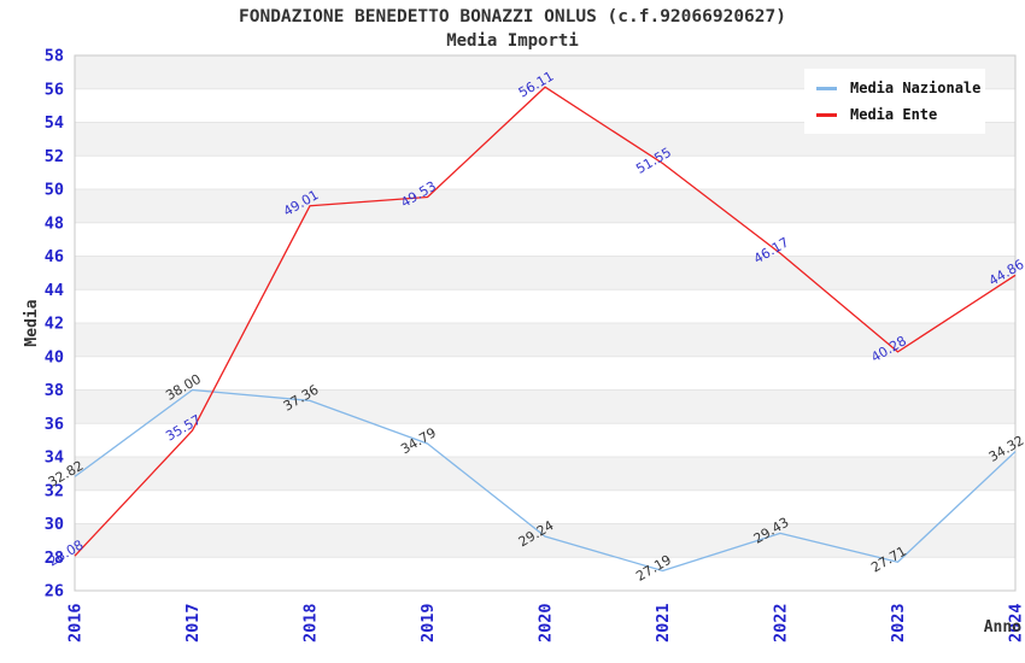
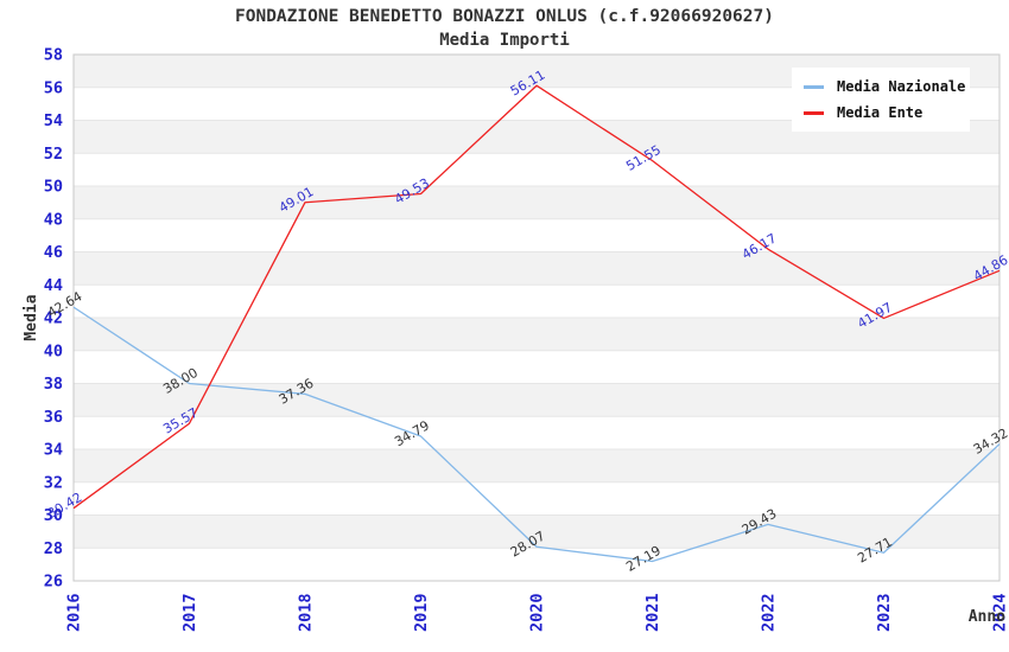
Media Nazionale/2016: 32.82 -> 42.64
Media Ente/2016: 28.08 -> 30.42
Media Nazionale/2020: 29.24 -> 28.07
Media Ente/2023: 40.28 -> 41.97
